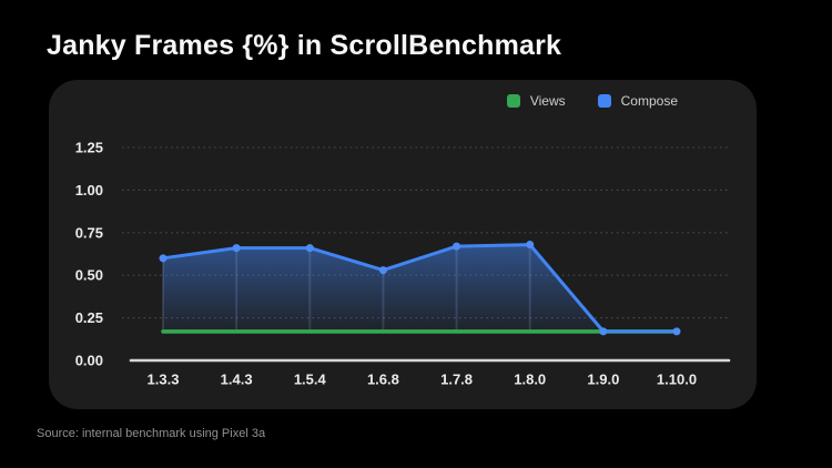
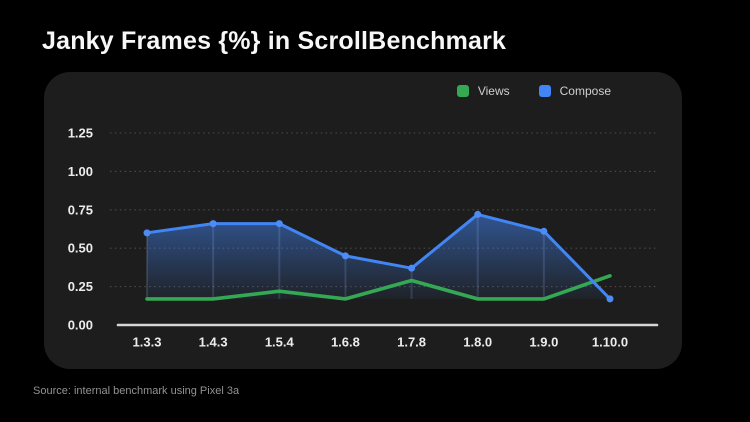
Views/1.5.4: 0.17 -> 0.22
Compose/1.6.8: 0.53 -> 0.45
Views/1.7.8: 0.17 -> 0.29
Compose/1.7.8: 0.67 -> 0.37
Compose/1.8.0: 0.68 -> 0.72
Compose/1.9.0: 0.17 -> 0.61
Views/1.10.0: 0.17 -> 0.32
